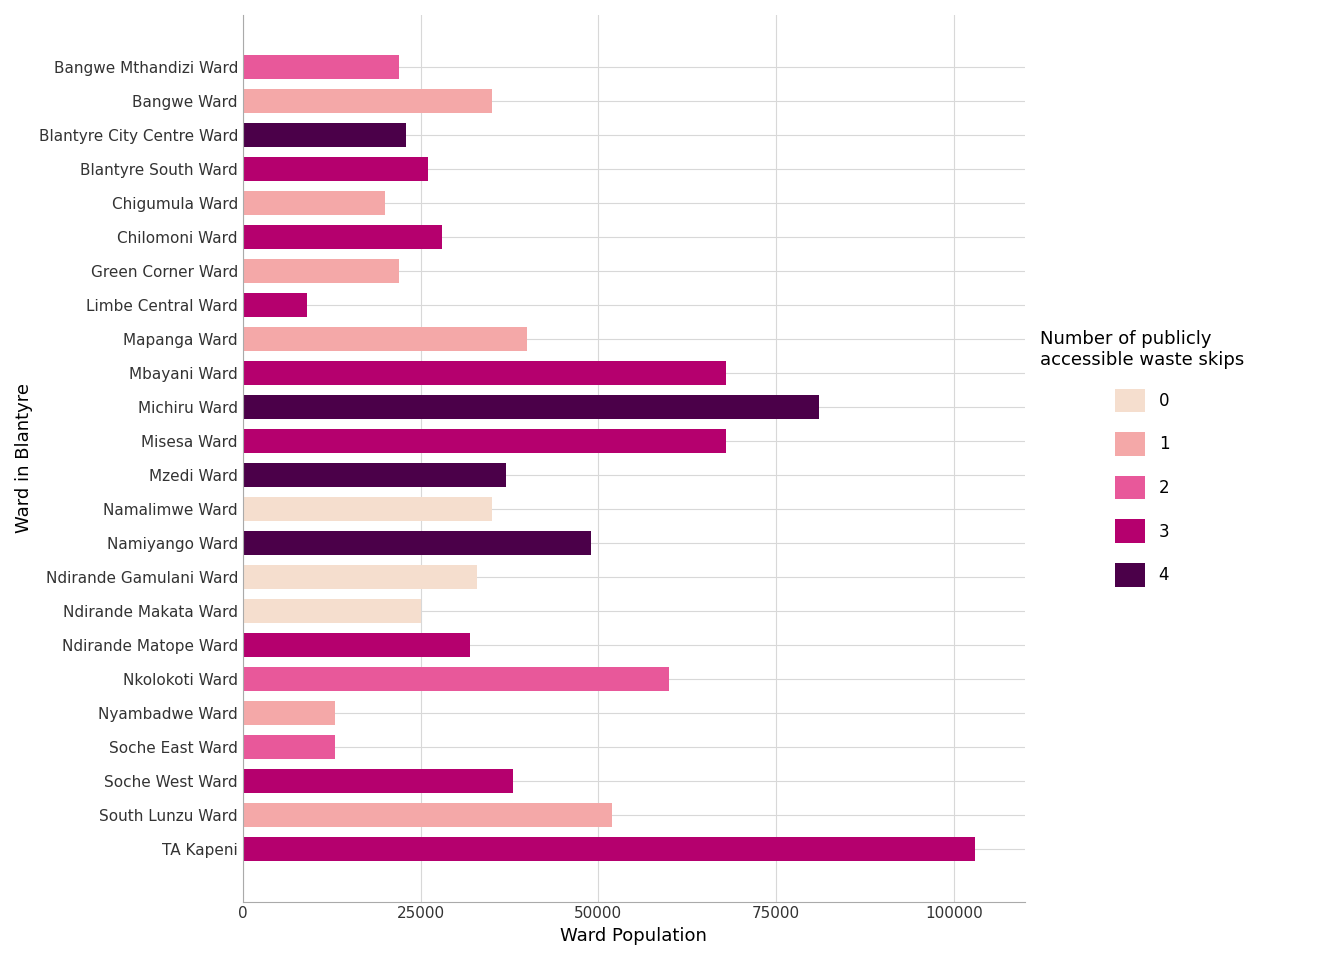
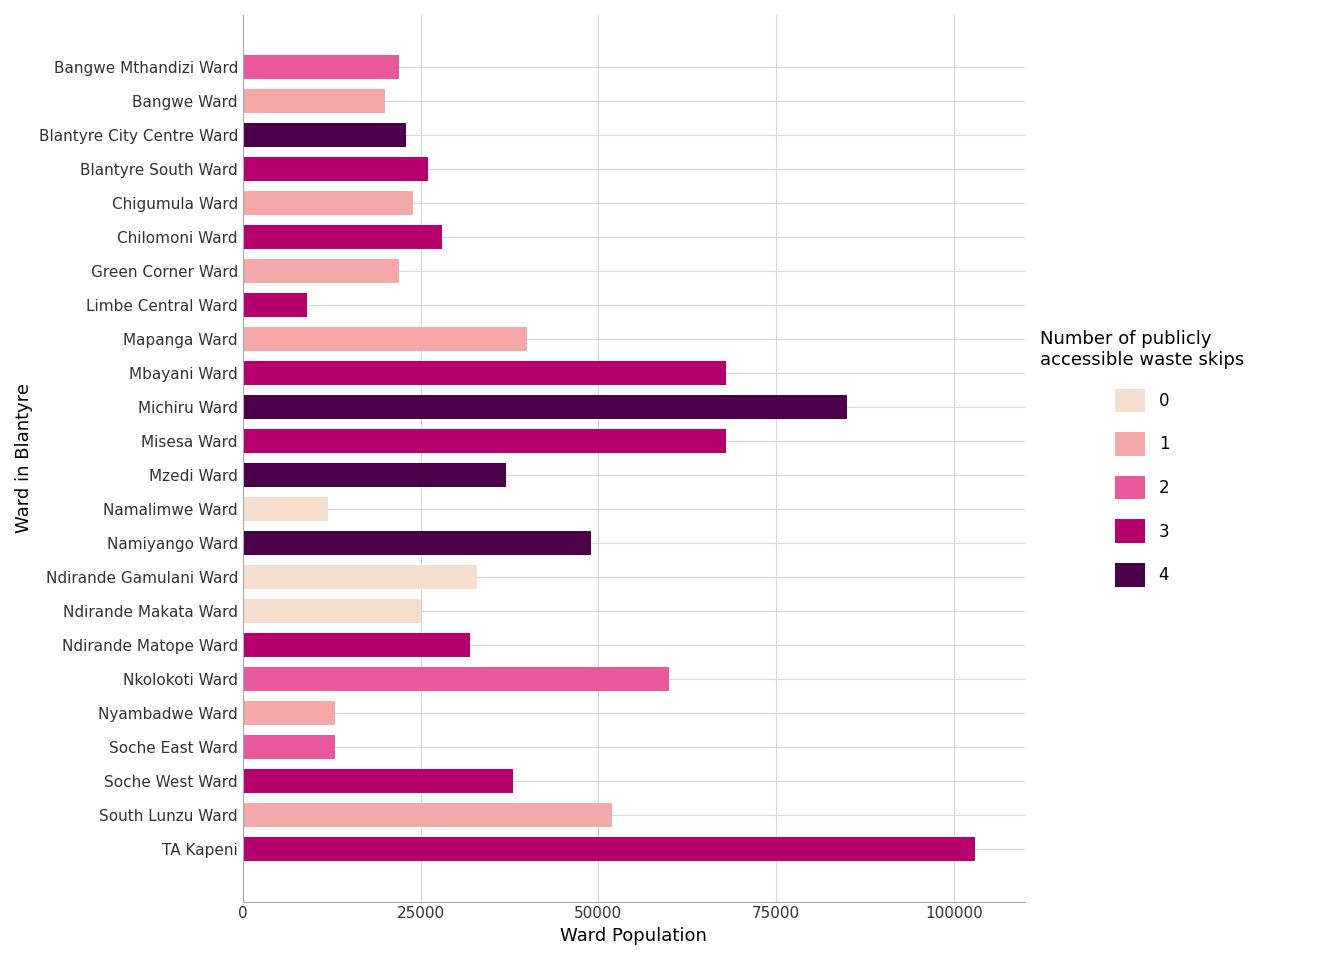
Bangwe Ward: 35000 -> 20000
Chigumula Ward: 20000 -> 24000
Michiru Ward: 81000 -> 85000
Namalimwe Ward: 35000 -> 12000
